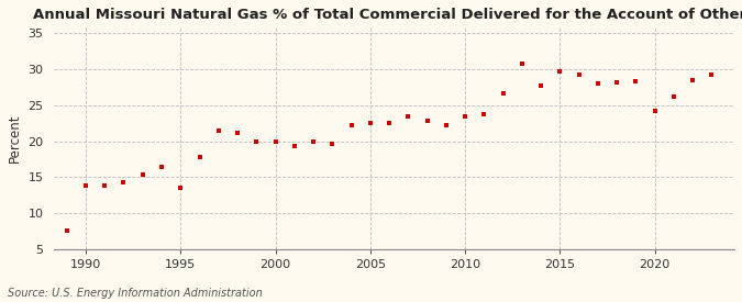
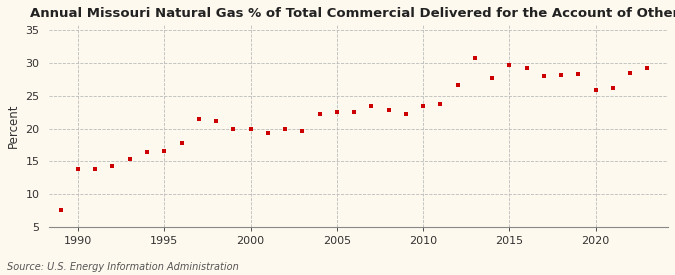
1995: 13.6 -> 16.6
2020: 24.2 -> 25.9
